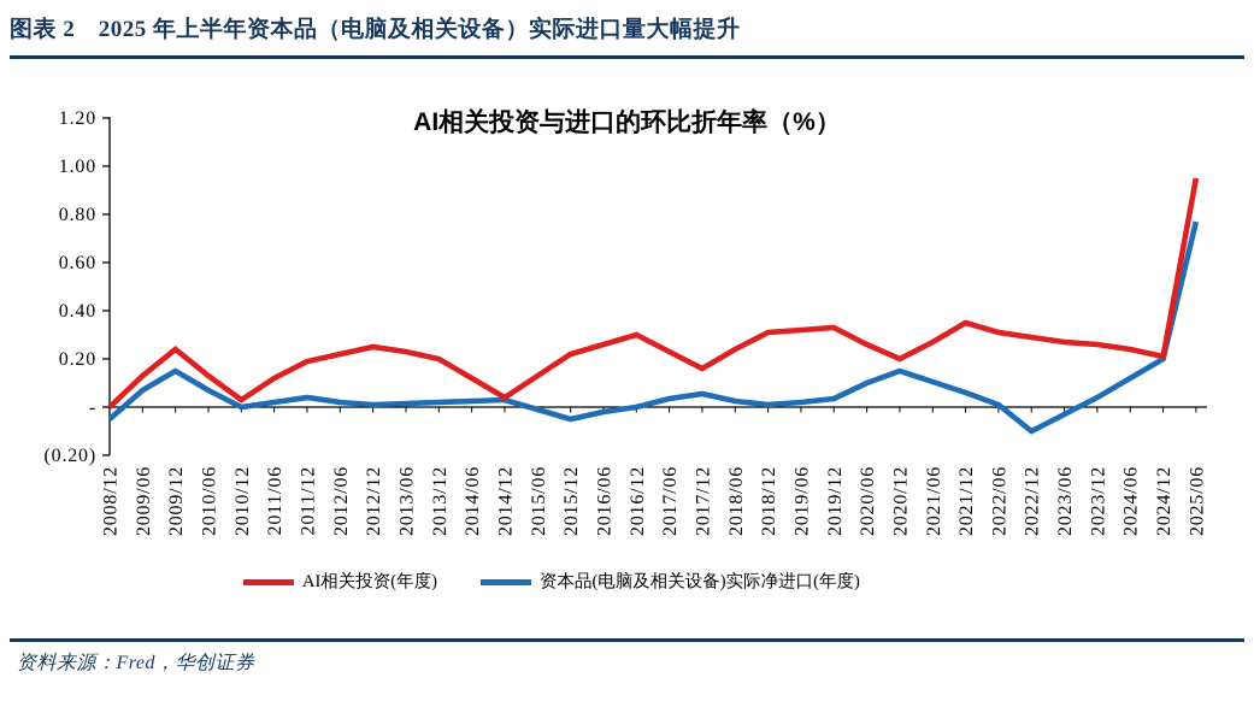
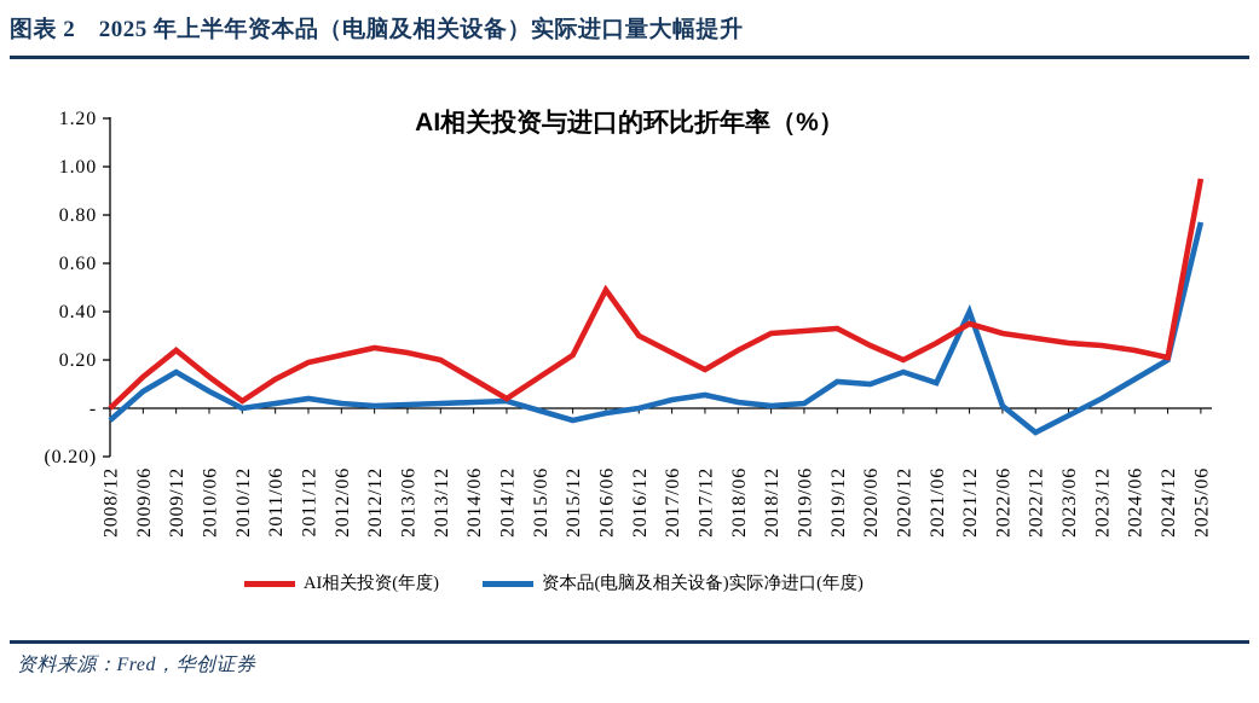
AI相关投资(年度)/2016/06: 0.26 -> 0.49
资本品(电脑及相关设备)实际净进口(年度)/2019/12: 0.04 -> 0.11
资本品(电脑及相关设备)实际净进口(年度)/2021/12: 0.06 -> 0.40
